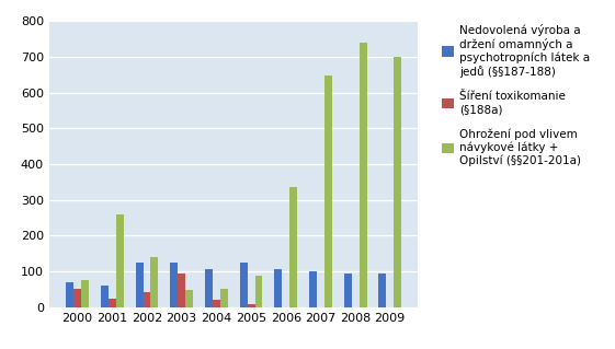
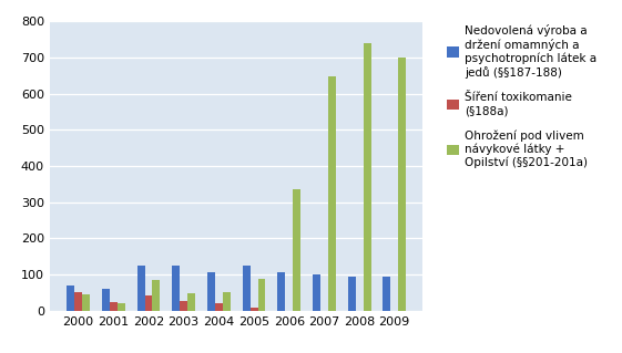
Ohrožení pod vlivem návykové látky + Opilství (§§201-201a)/2000: 75 -> 45
Ohrožení pod vlivem návykové látky + Opilství (§§201-201a)/2001: 260 -> 22
Ohrožení pod vlivem návykové látky + Opilství (§§201-201a)/2002: 140 -> 85
Šíření toxikomanie (§188a)/2003: 95 -> 28
